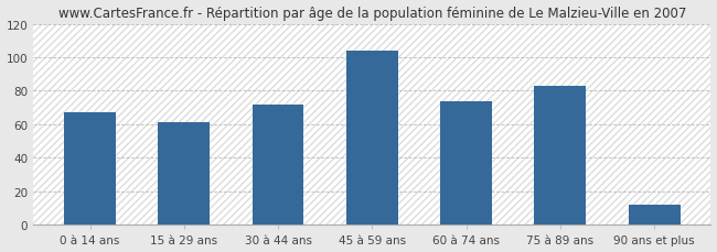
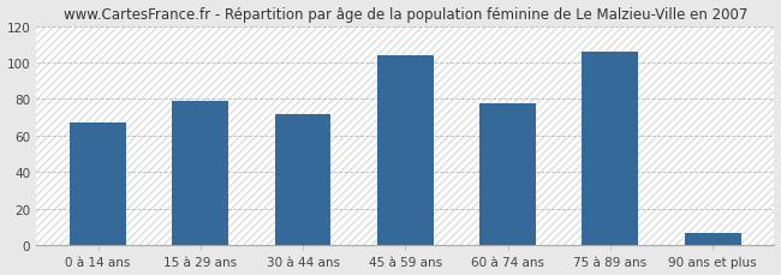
15 à 29 ans: 61 -> 79
60 à 74 ans: 74 -> 78
75 à 89 ans: 83 -> 106
90 ans et plus: 12 -> 7
